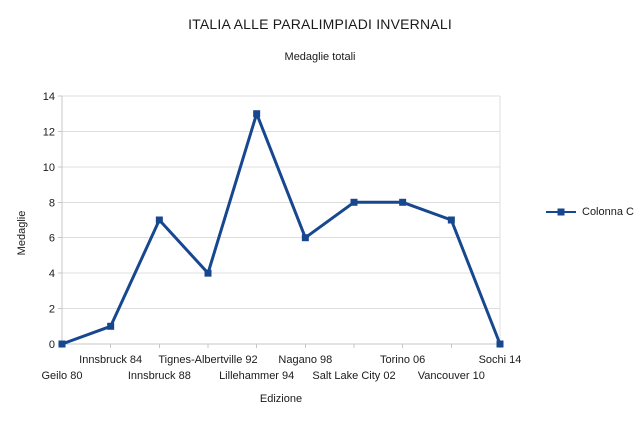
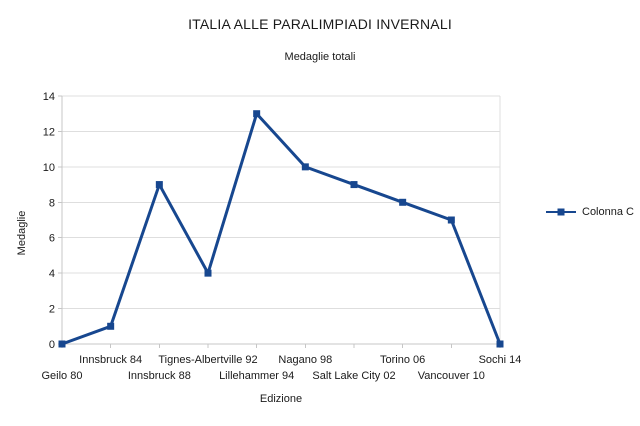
Innsbruck 88: 7 -> 9
Nagano 98: 6 -> 10
Salt Lake City 02: 8 -> 9
